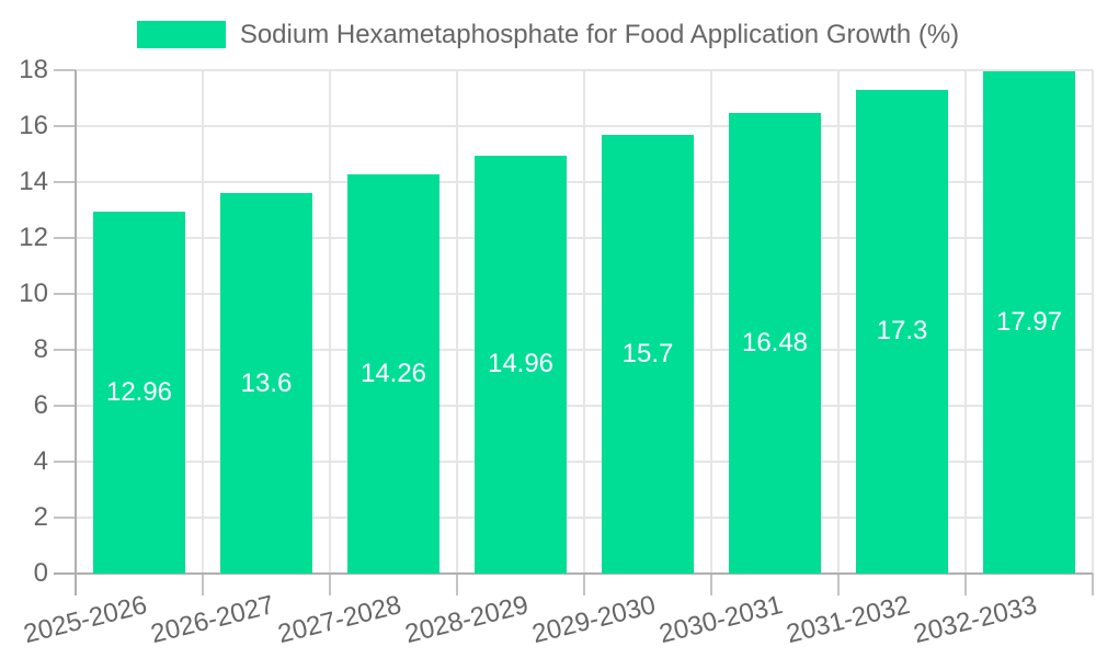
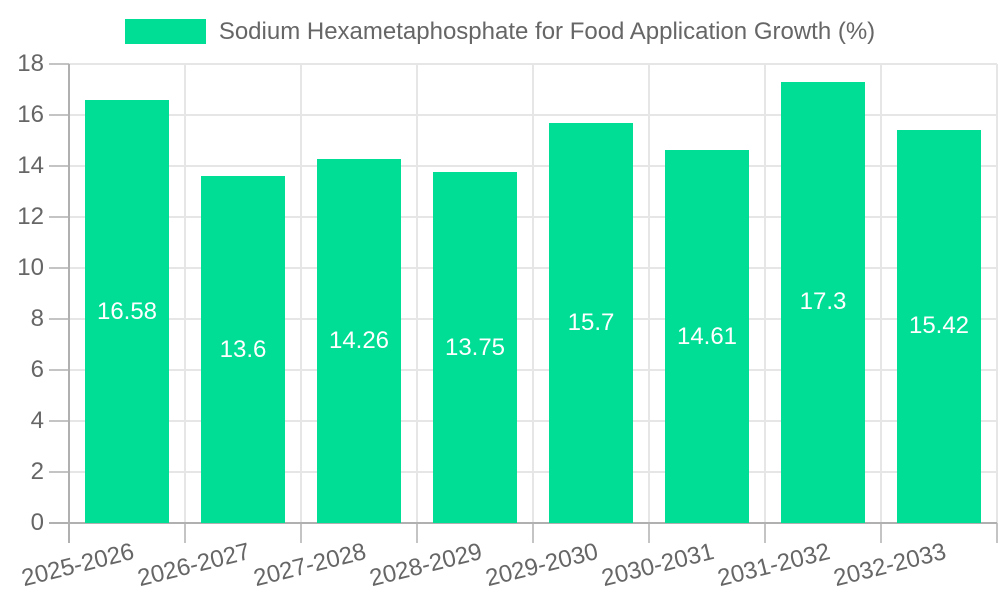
2025-2026: 12.96 -> 16.58
2028-2029: 14.96 -> 13.75
2030-2031: 16.48 -> 14.61
2032-2033: 17.97 -> 15.42
